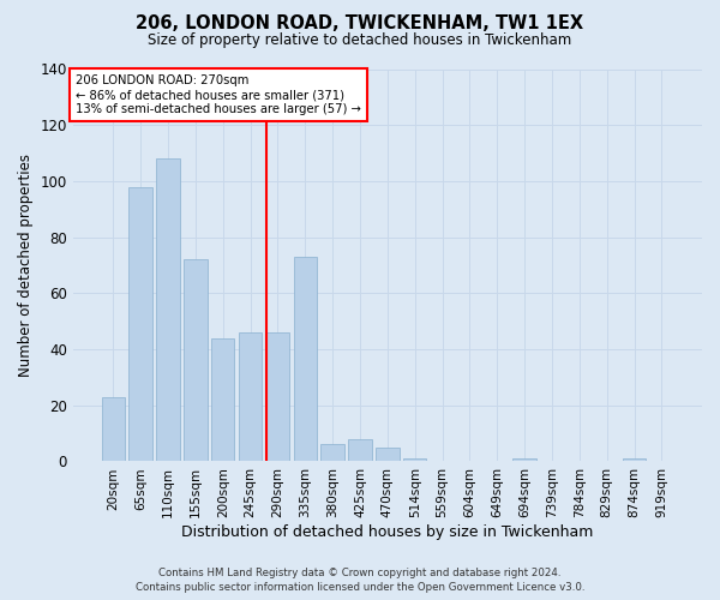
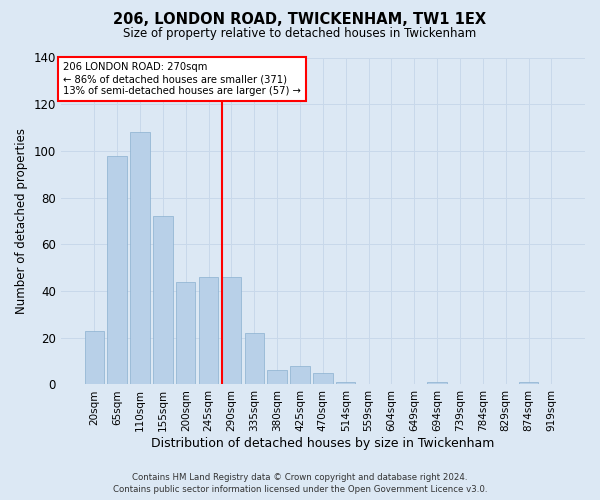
335sqm: 73 -> 22
